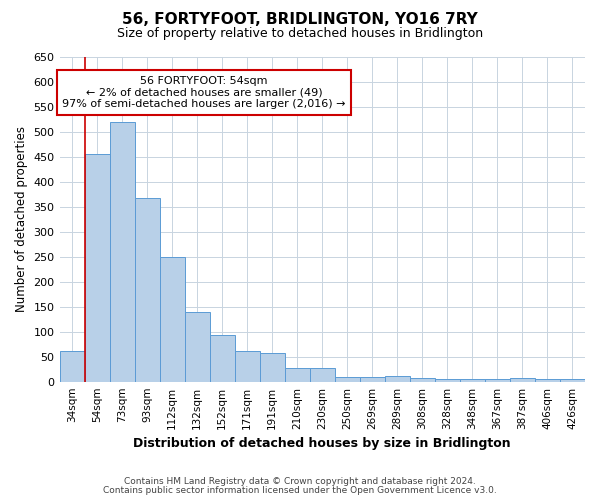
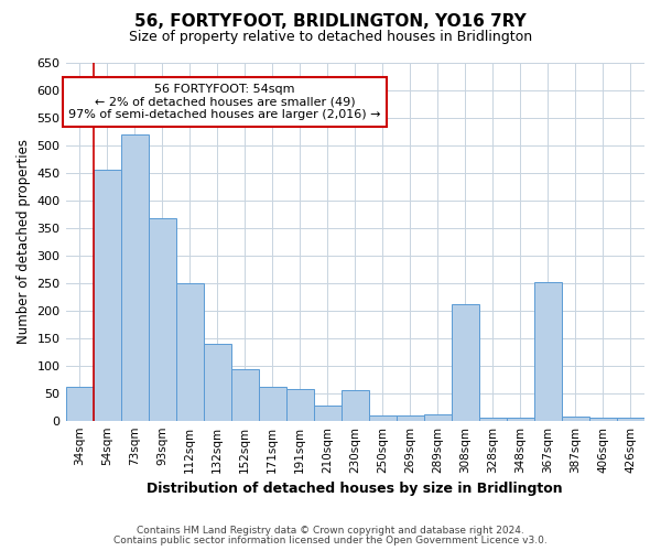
230sqm: 27 -> 56
308sqm: 7 -> 212
367sqm: 5 -> 252
